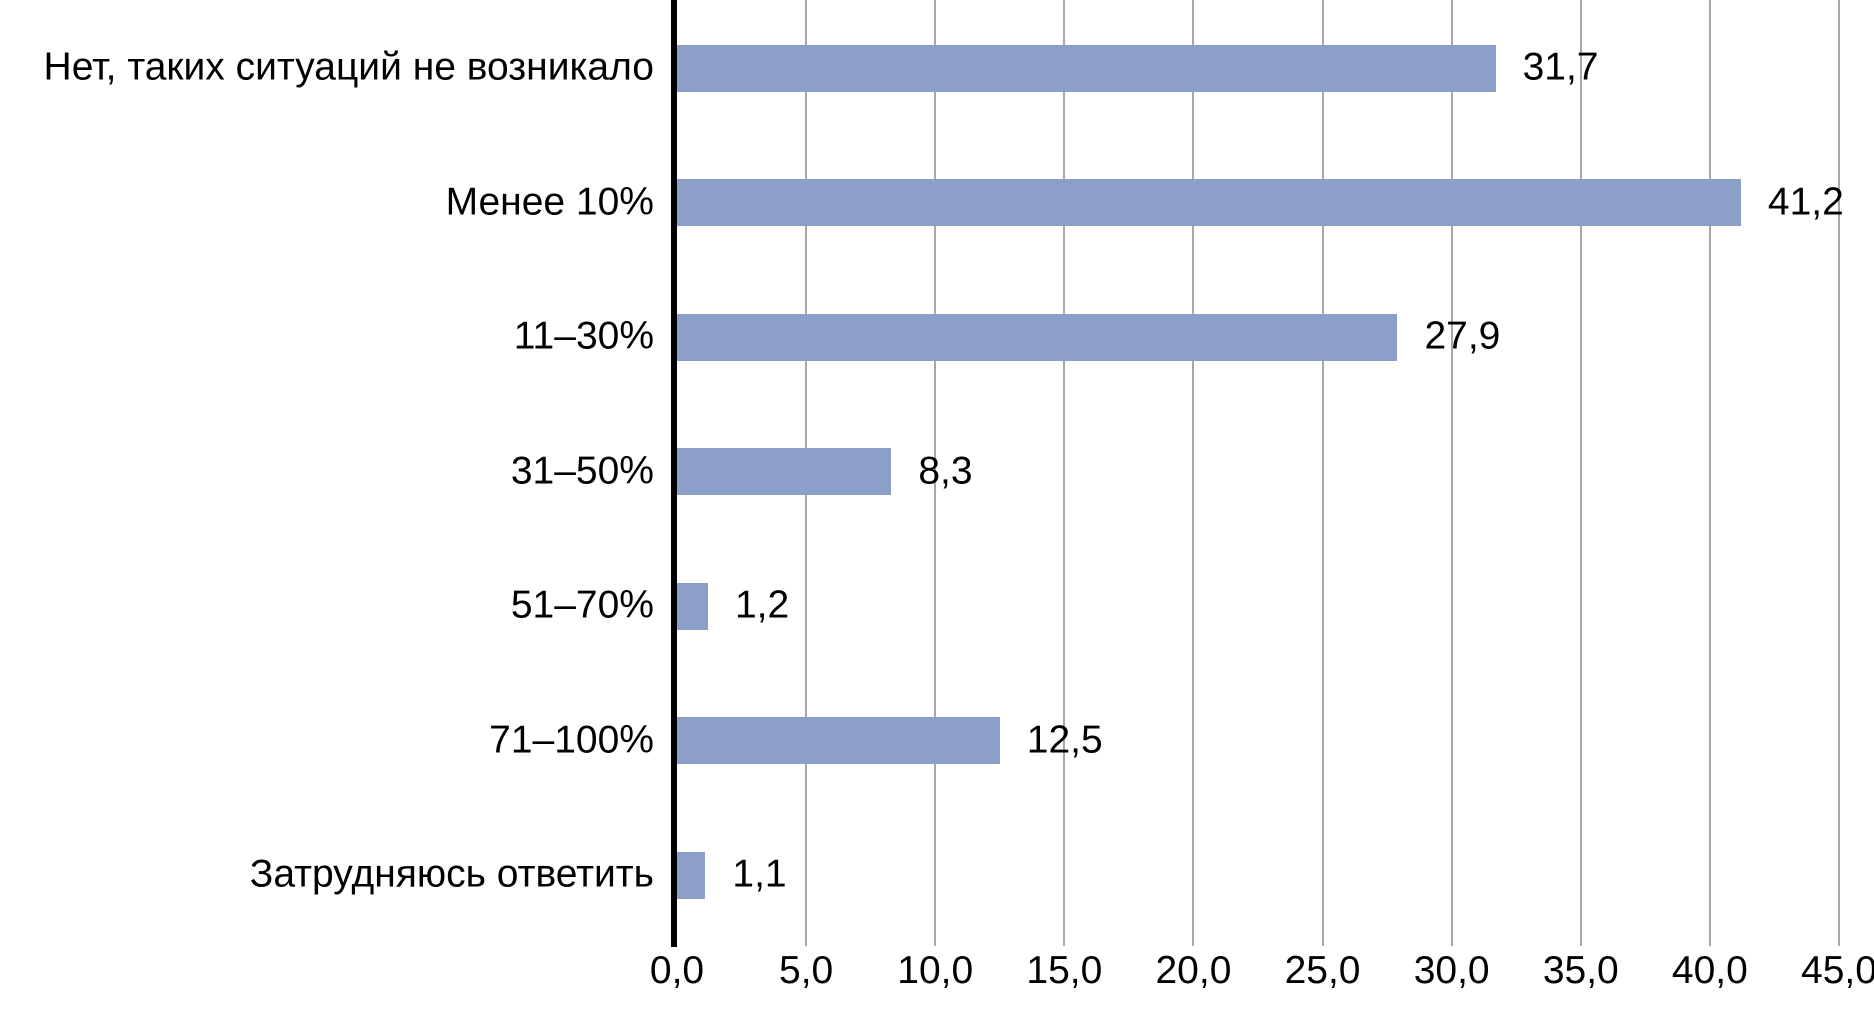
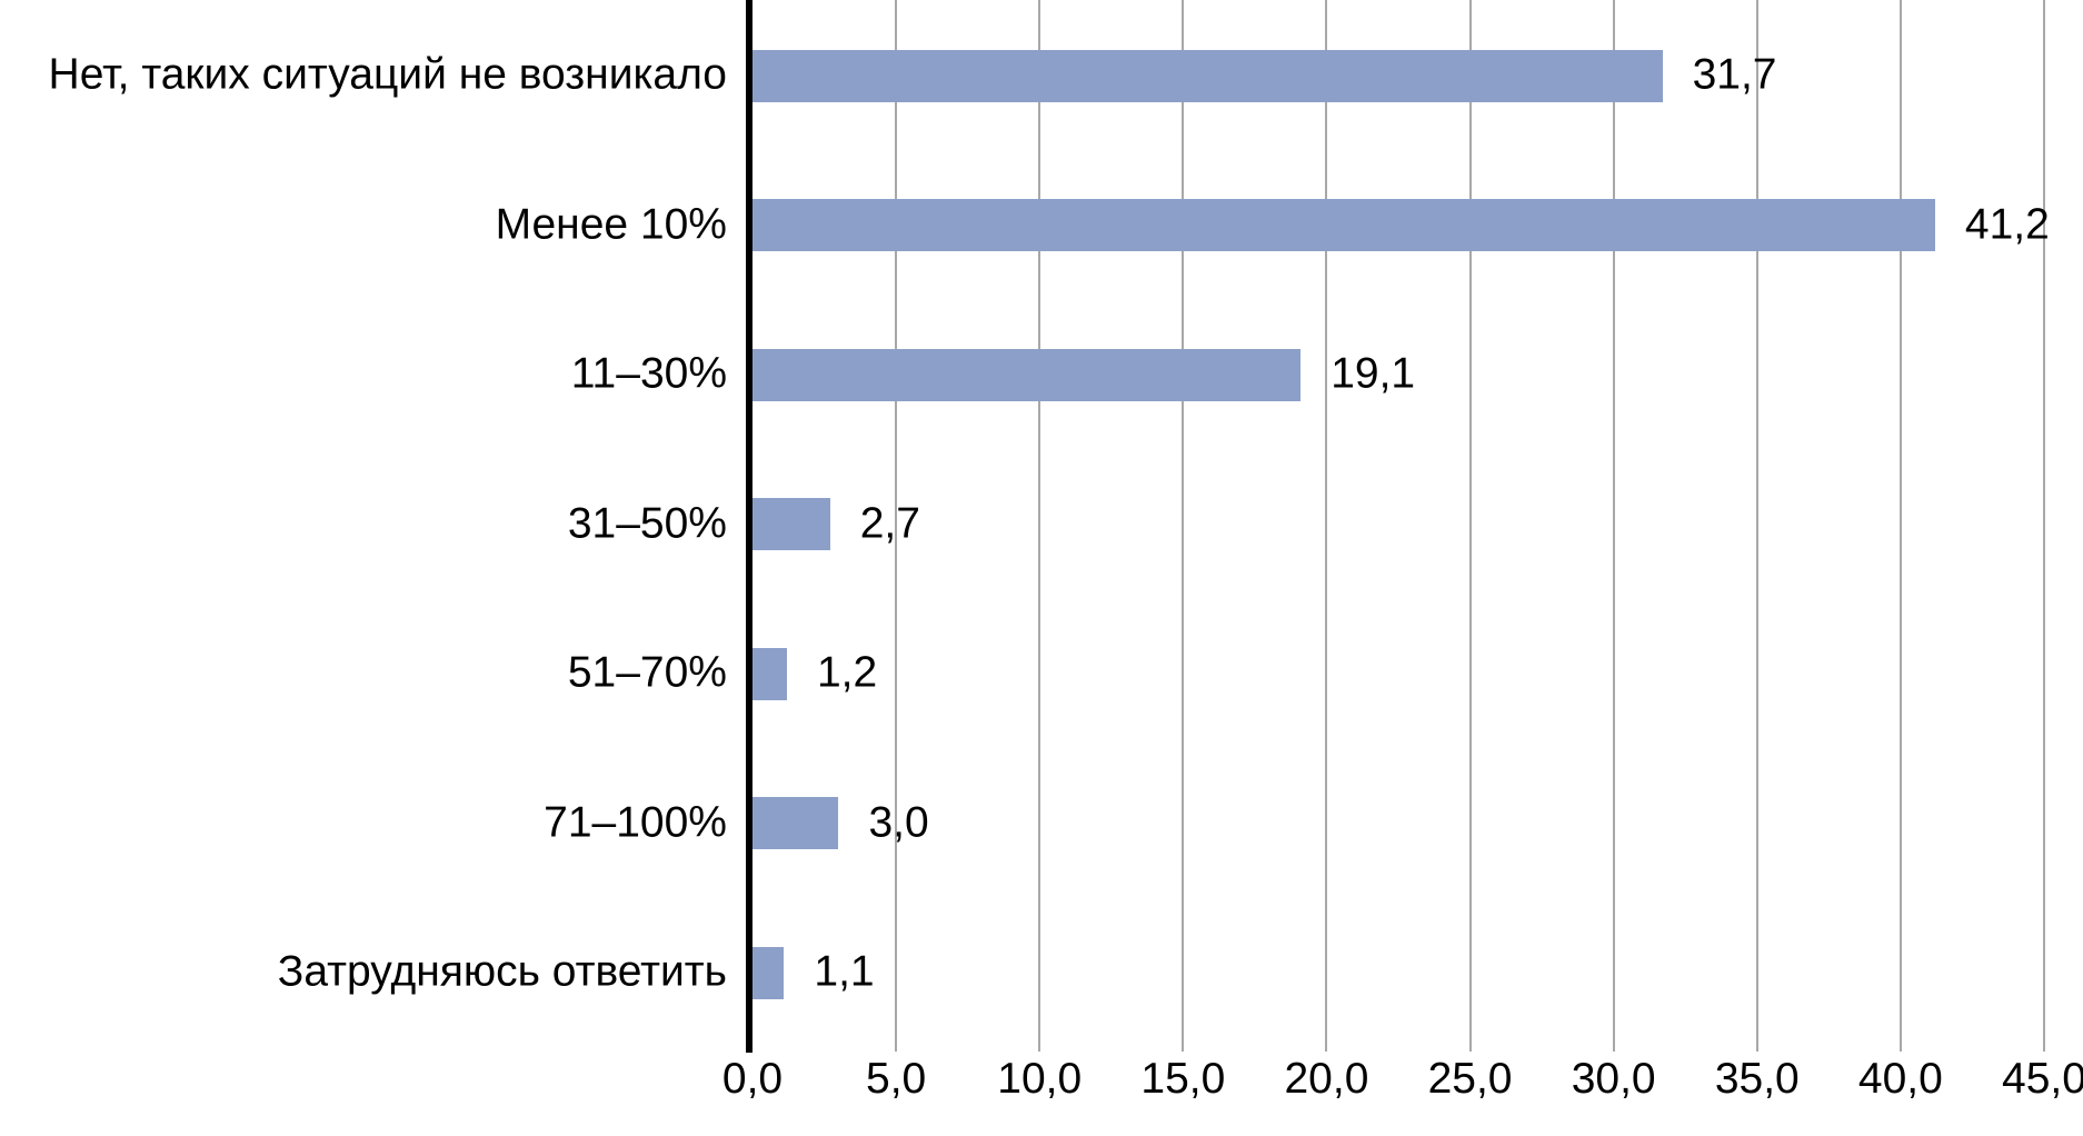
11–30%: 27,9 -> 19,1
31–50%: 8,3 -> 2,7
71–100%: 12,5 -> 3,0
